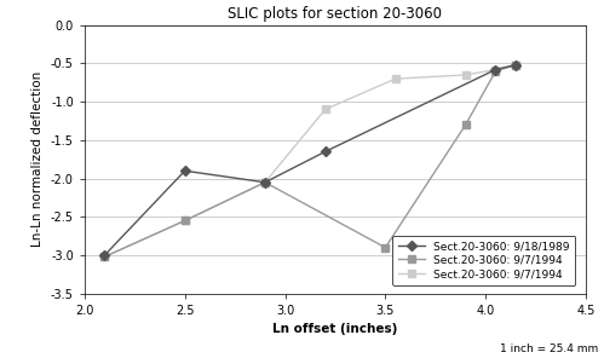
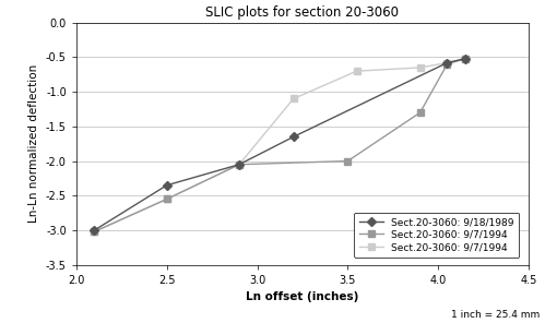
Sect.20-3060: 9/18/1989/2.5: -1.90 -> -2.35
Sect.20-3060: 9/7/1994/3.5: -2.90 -> -2.00
